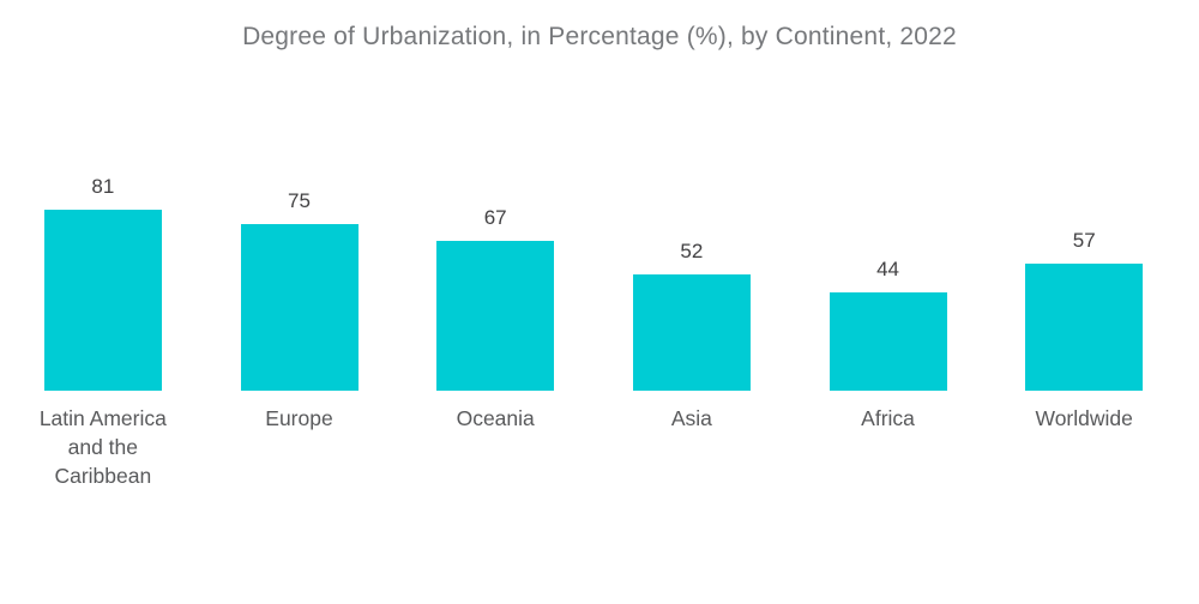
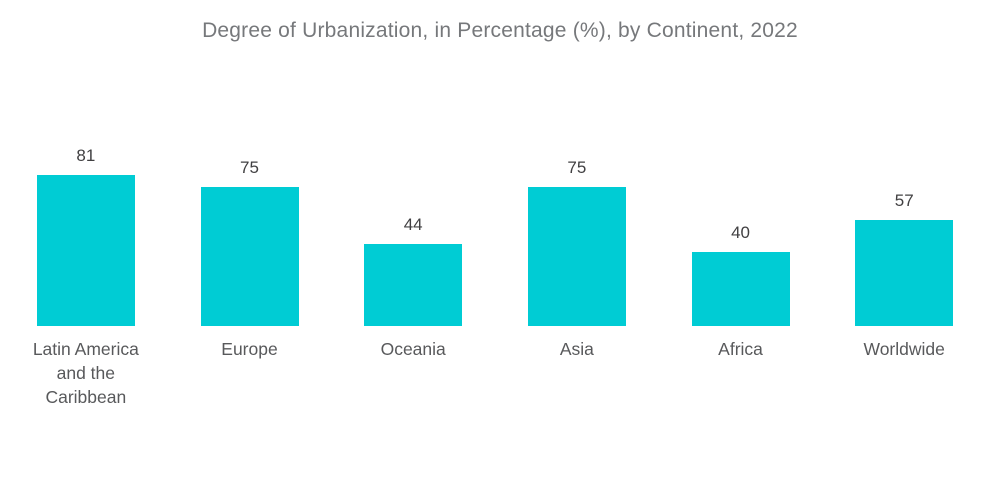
Oceania: 67 -> 44
Asia: 52 -> 75
Africa: 44 -> 40
